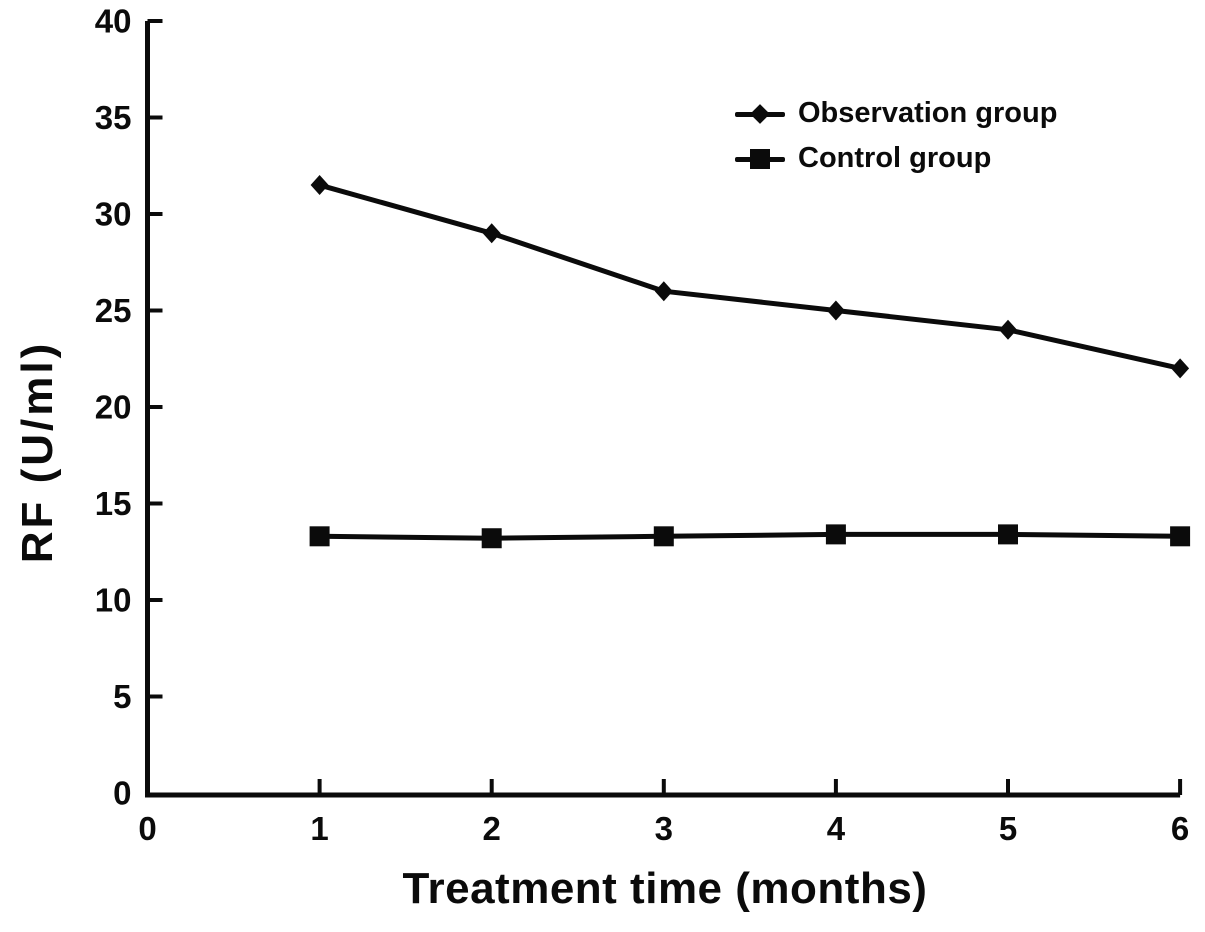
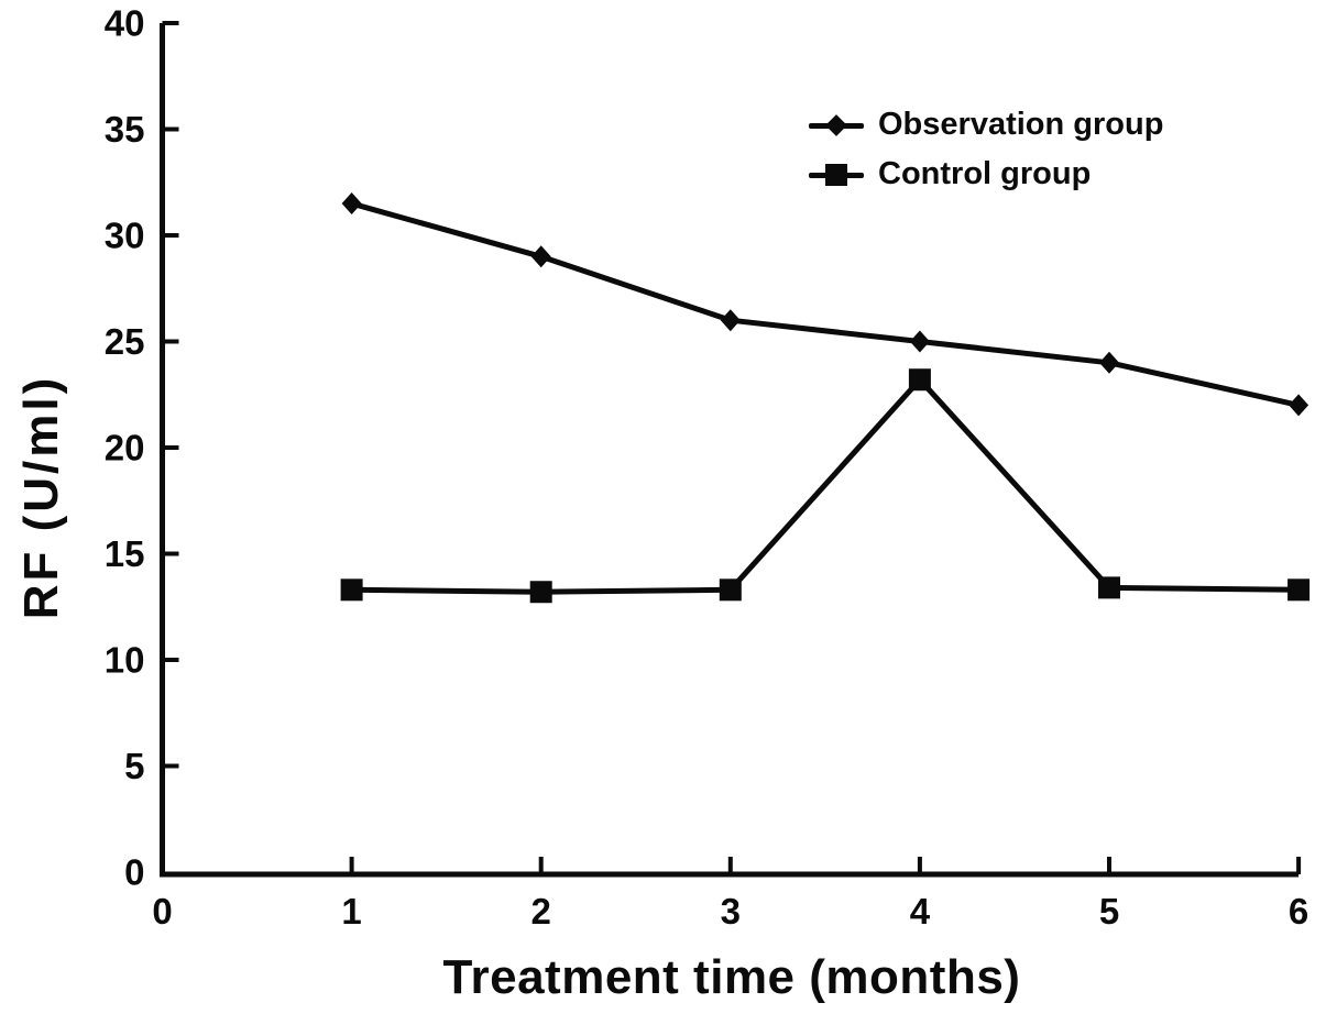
Control group/4: 13.4 -> 23.2
